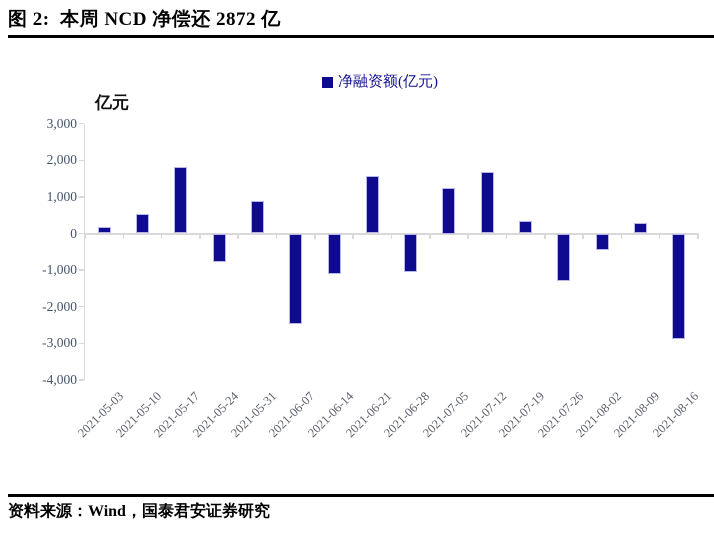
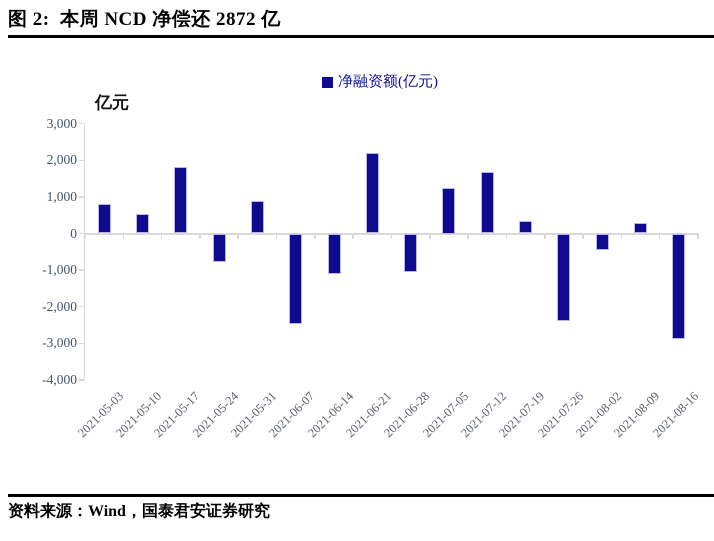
2021-05-03: 200 -> 800
2021-06-21: 1600 -> 2200
2021-07-26: -1300 -> -2400
